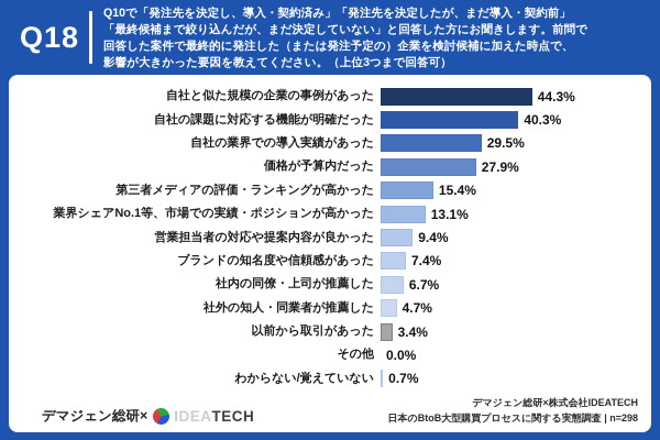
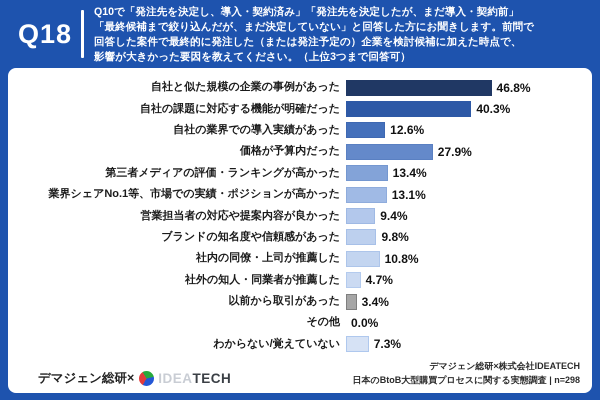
自社と似た規模の企業の事例があった: 44.3% -> 46.8%
自社の業界での導入実績があった: 29.5% -> 12.6%
第三者メディアの評価・ランキングが高かった: 15.4% -> 13.4%
ブランドの知名度や信頼感があった: 7.4% -> 9.8%
社内の同僚・上司が推薦した: 6.7% -> 10.8%
わからない/覚えていない: 0.7% -> 7.3%
